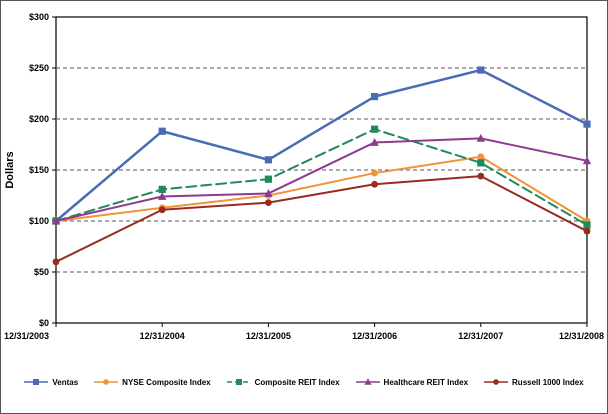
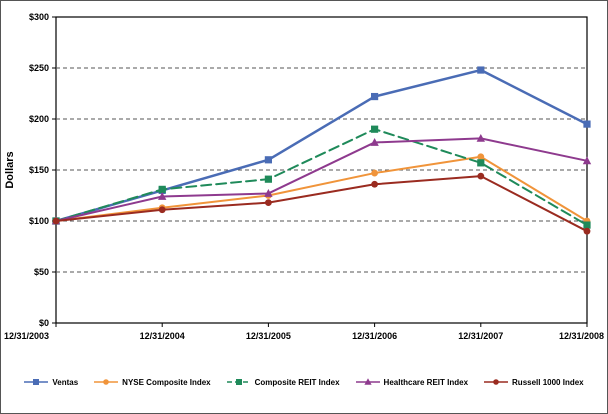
Russell 1000 Index/12/31/2003: $60 -> $100
Ventas/12/31/2004: $188 -> $130
